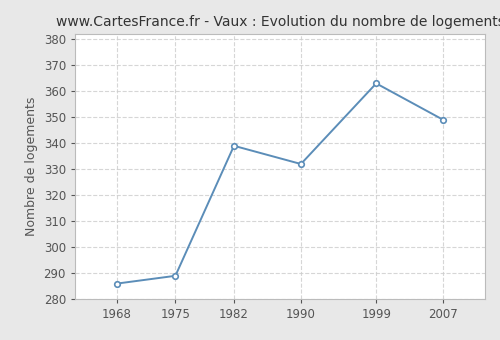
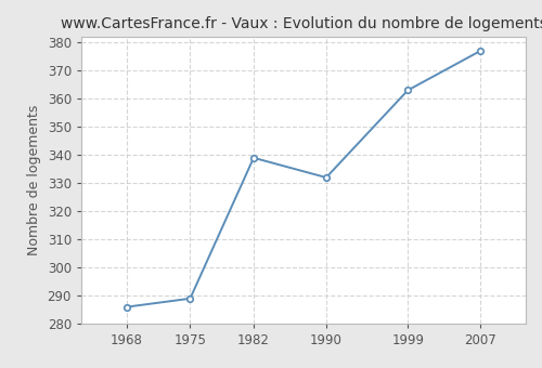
2007: 349 -> 377
